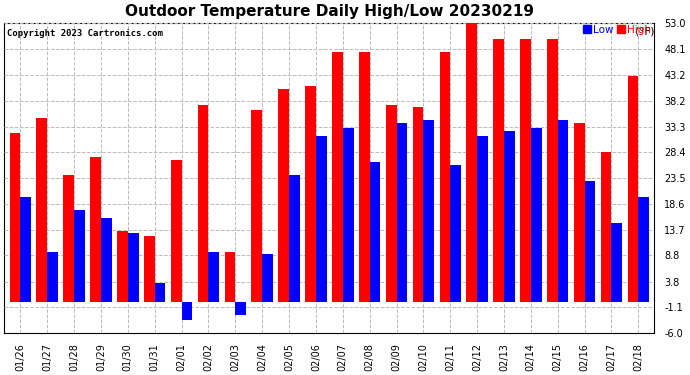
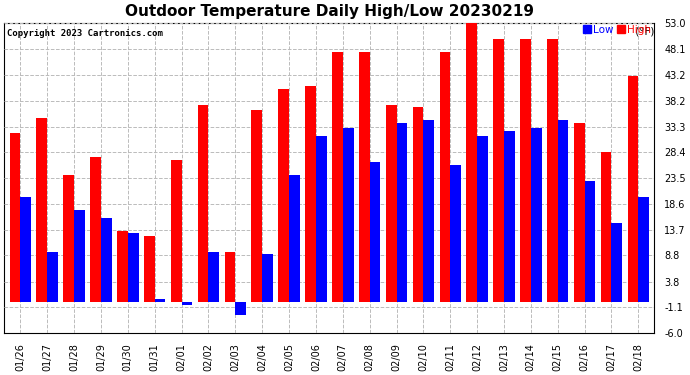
Low/01/31: 3.5 -> 0.4
Low/02/01: -3.5 -> -0.6
